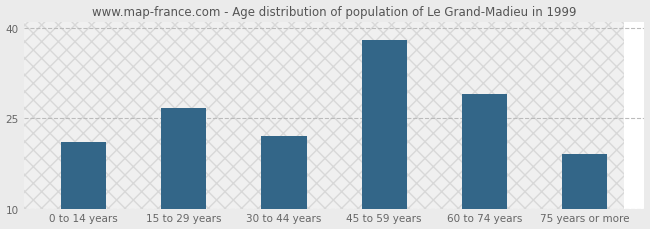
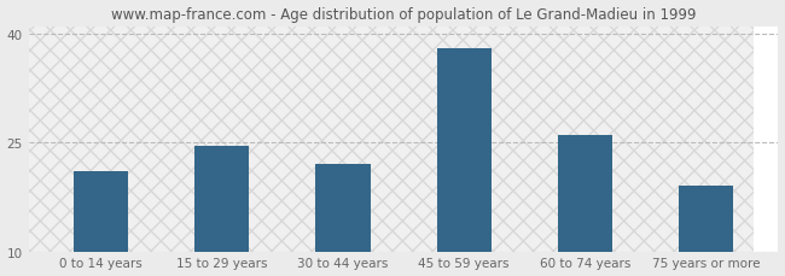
15 to 29 years: 26.6 -> 24.5
60 to 74 years: 29.0 -> 26.0
